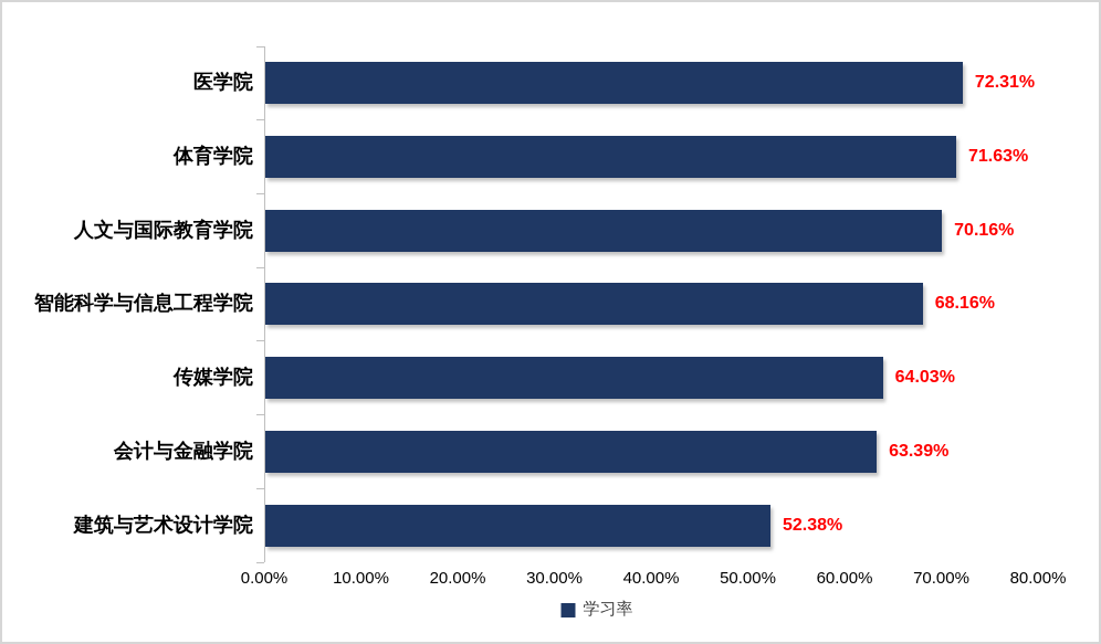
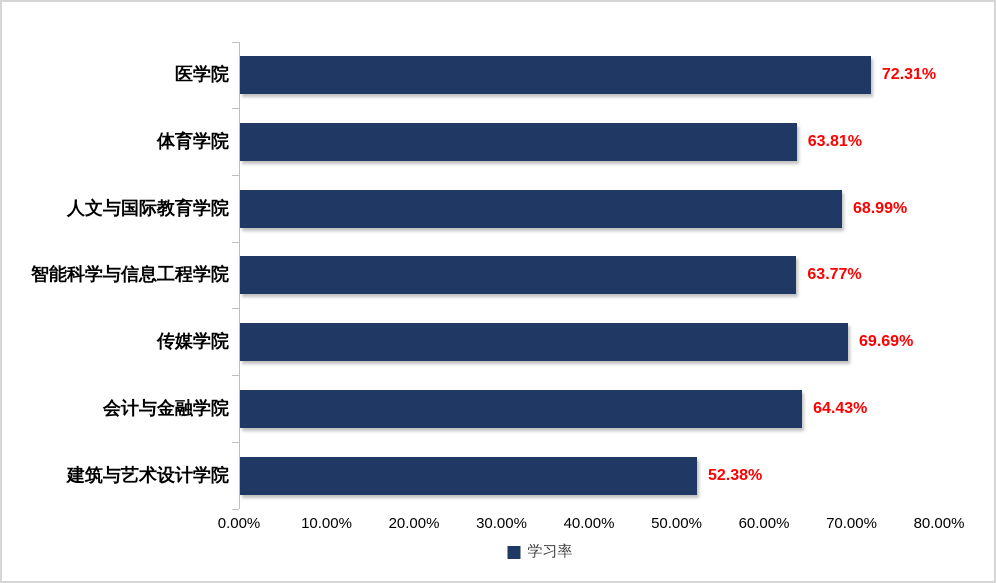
体育学院: 71.63% -> 63.81%
人文与国际教育学院: 70.16% -> 68.99%
智能科学与信息工程学院: 68.16% -> 63.77%
传媒学院: 64.03% -> 69.69%
会计与金融学院: 63.39% -> 64.43%
